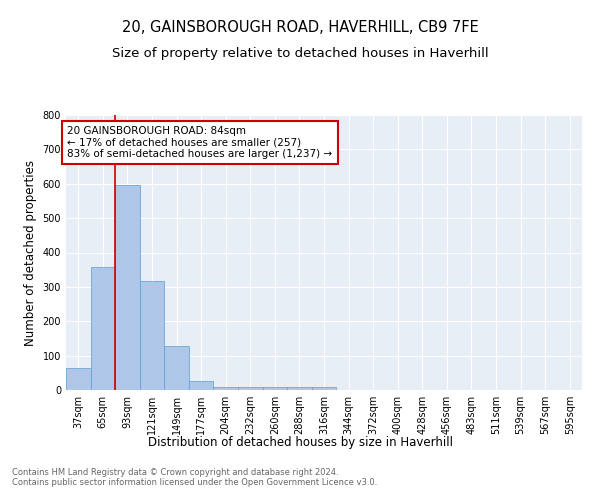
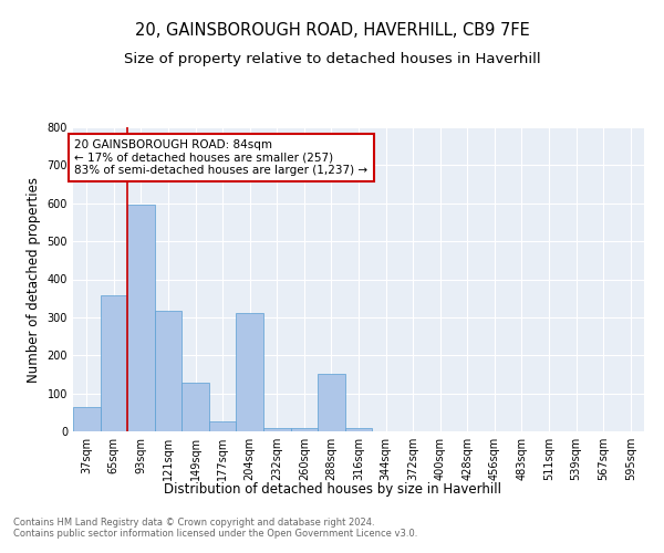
204sqm: 9 -> 310
288sqm: 8 -> 150
